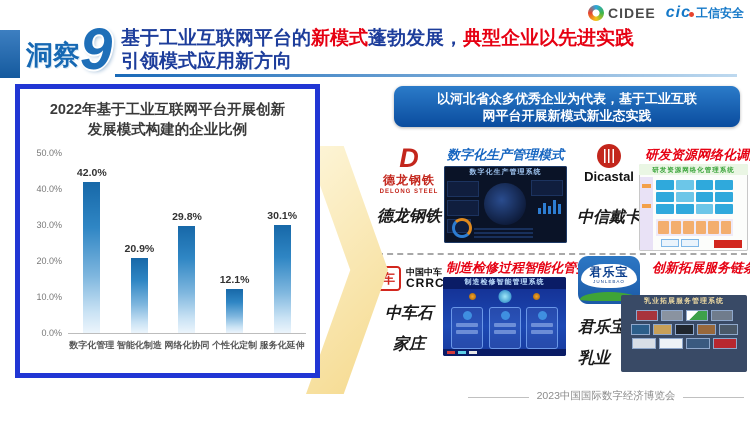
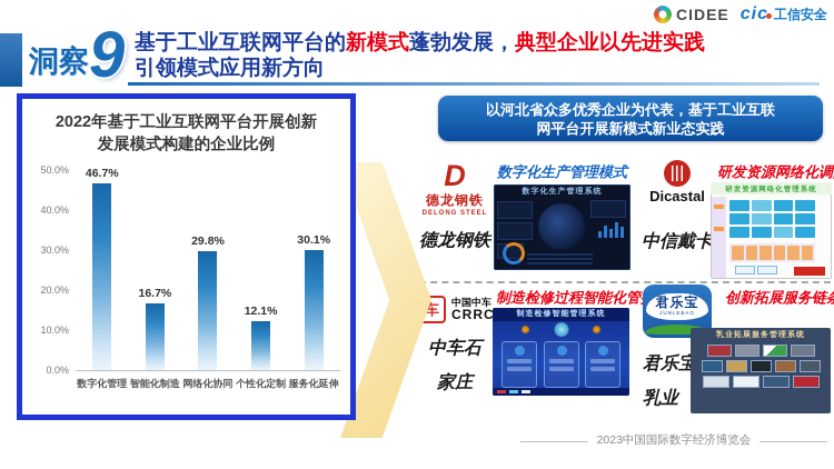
数字化管理: 42.0% -> 46.7%
智能化制造: 20.9% -> 16.7%
